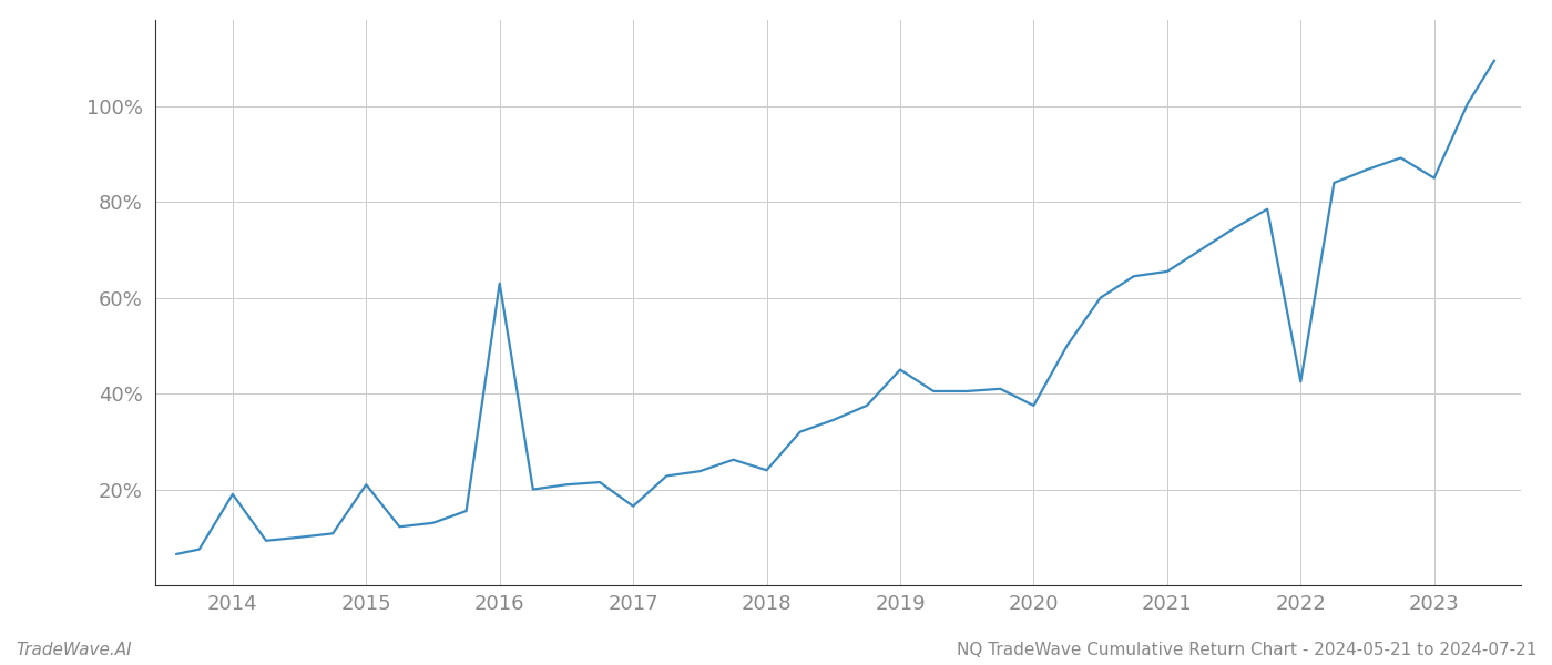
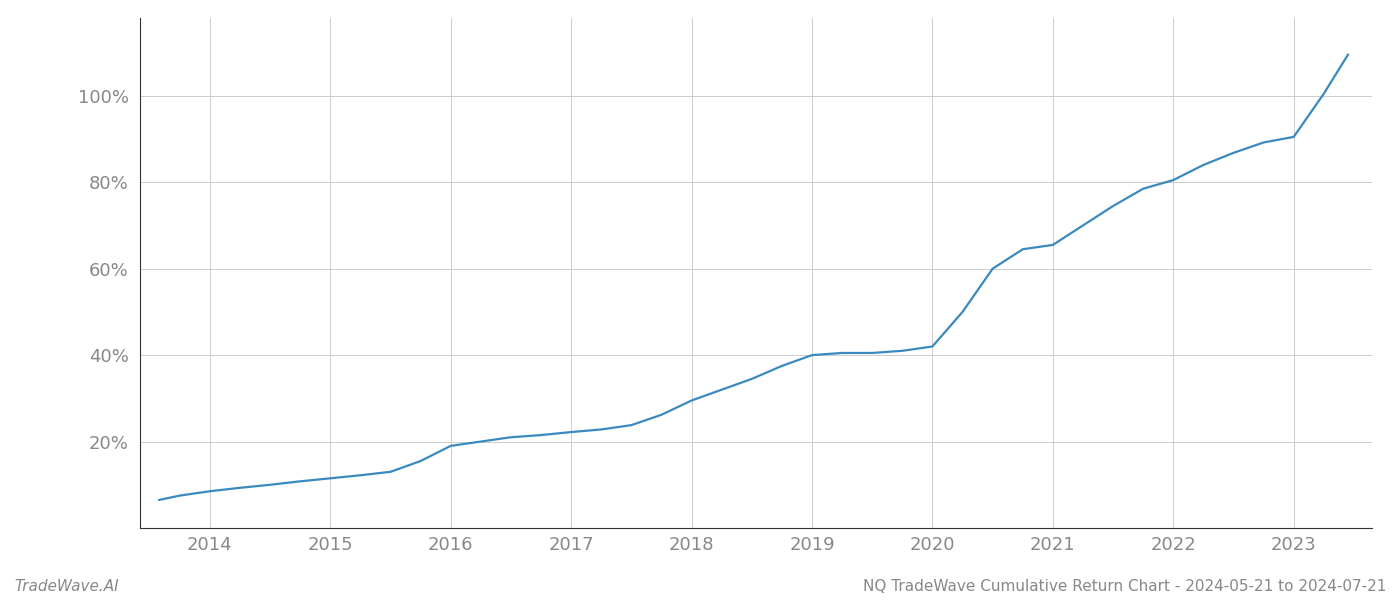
2014: 19.0% -> 8.5%
2015: 21.0% -> 11.5%
2016: 63.0% -> 19.0%
2017: 16.5% -> 22.2%
2018: 24.0% -> 29.5%
2019: 45.0% -> 40.0%
2020: 37.5% -> 42.0%
2022: 42.5% -> 80.5%
2023: 85.0% -> 90.5%
